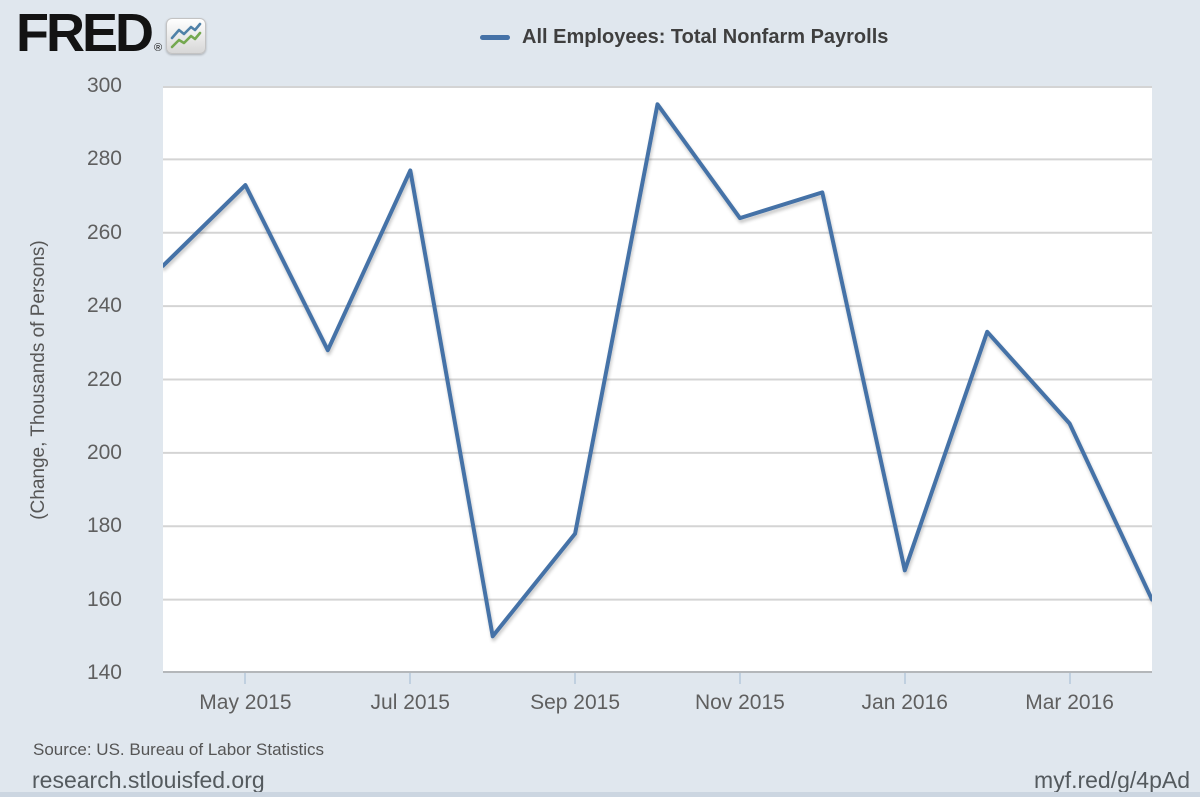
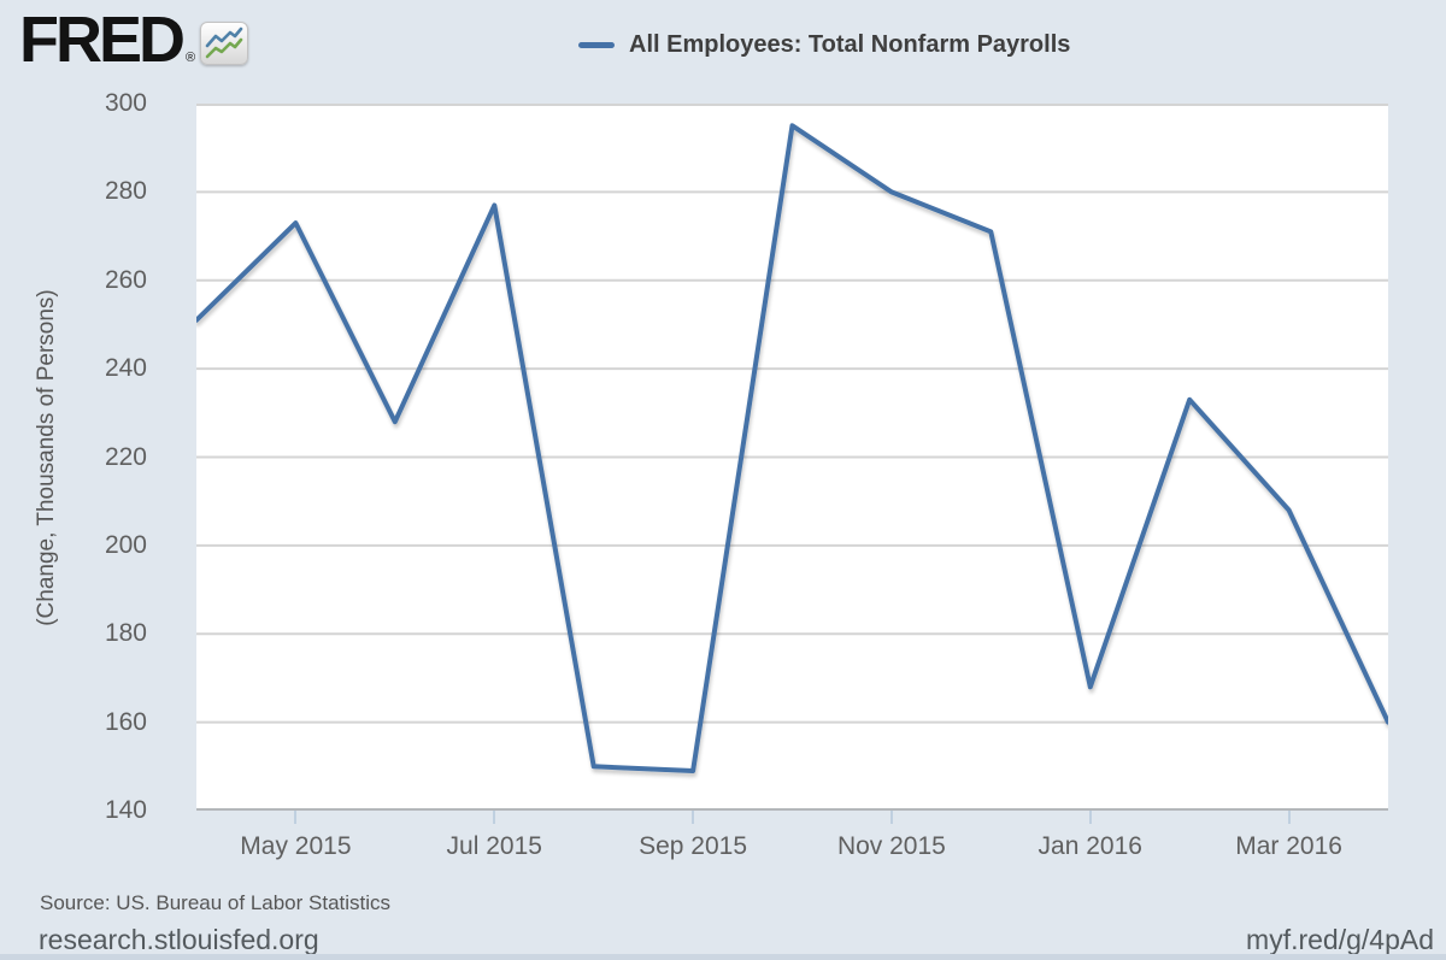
Sep 2015: 178 -> 149
Nov 2015: 264 -> 280
